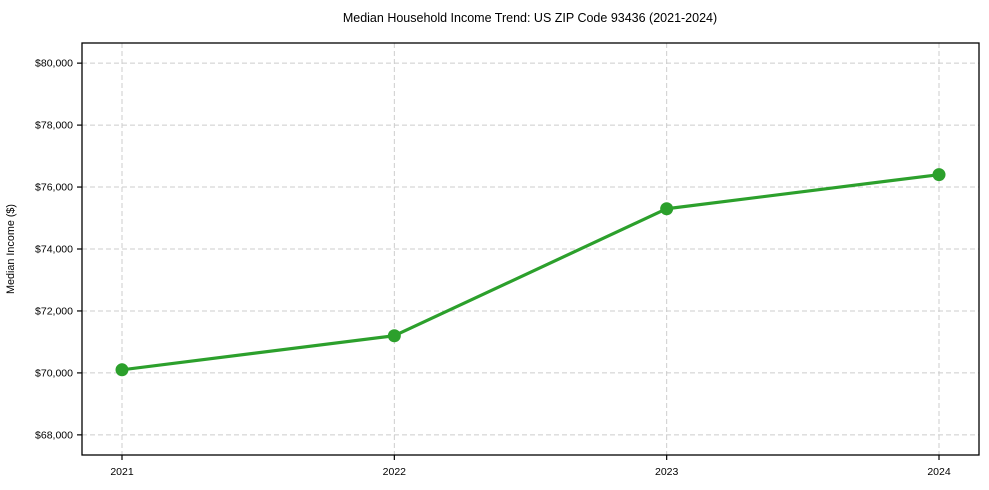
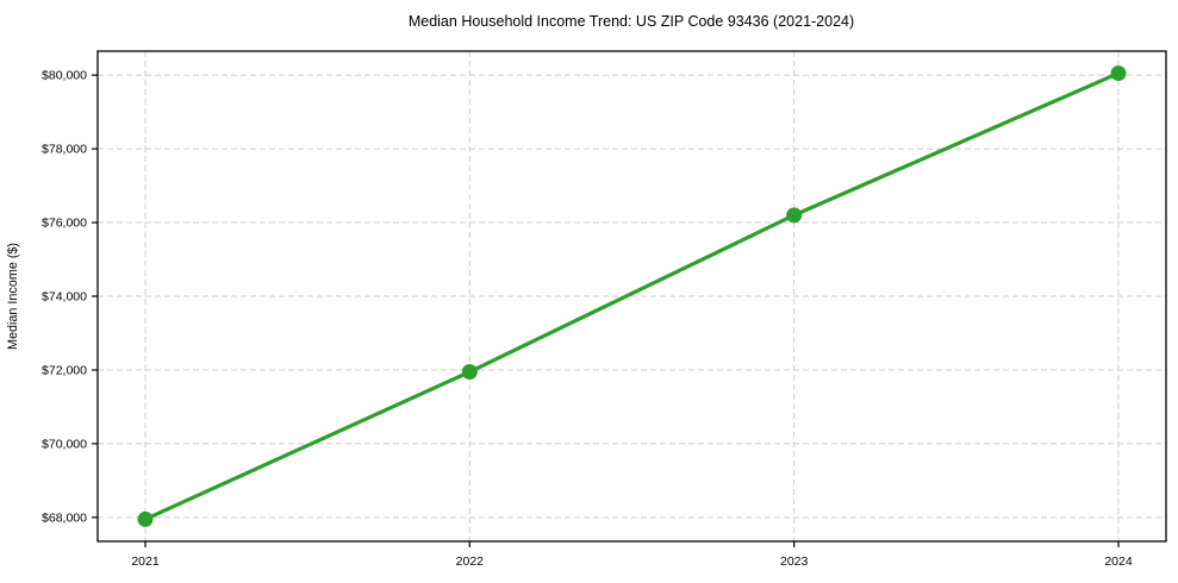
2021: $70100 -> $68000
2022: $71200 -> $72000
2023: $75300 -> $76200
2024: $76400 -> $80000
